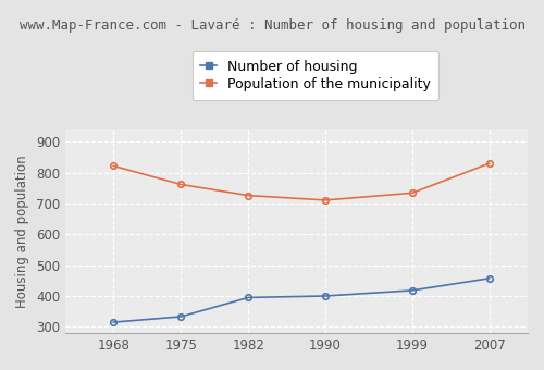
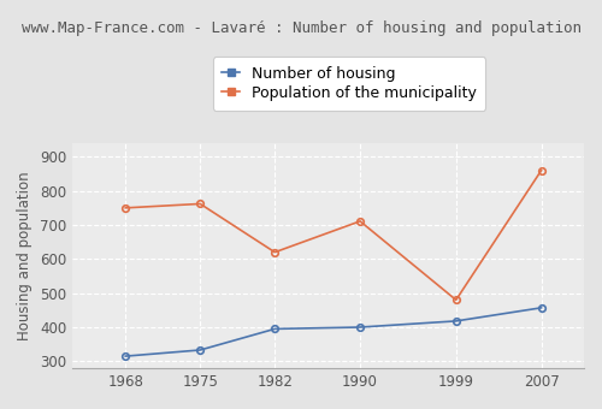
Population of the municipality/1968: 822 -> 750
Population of the municipality/1982: 726 -> 620
Population of the municipality/1999: 734 -> 480
Population of the municipality/2007: 830 -> 860
